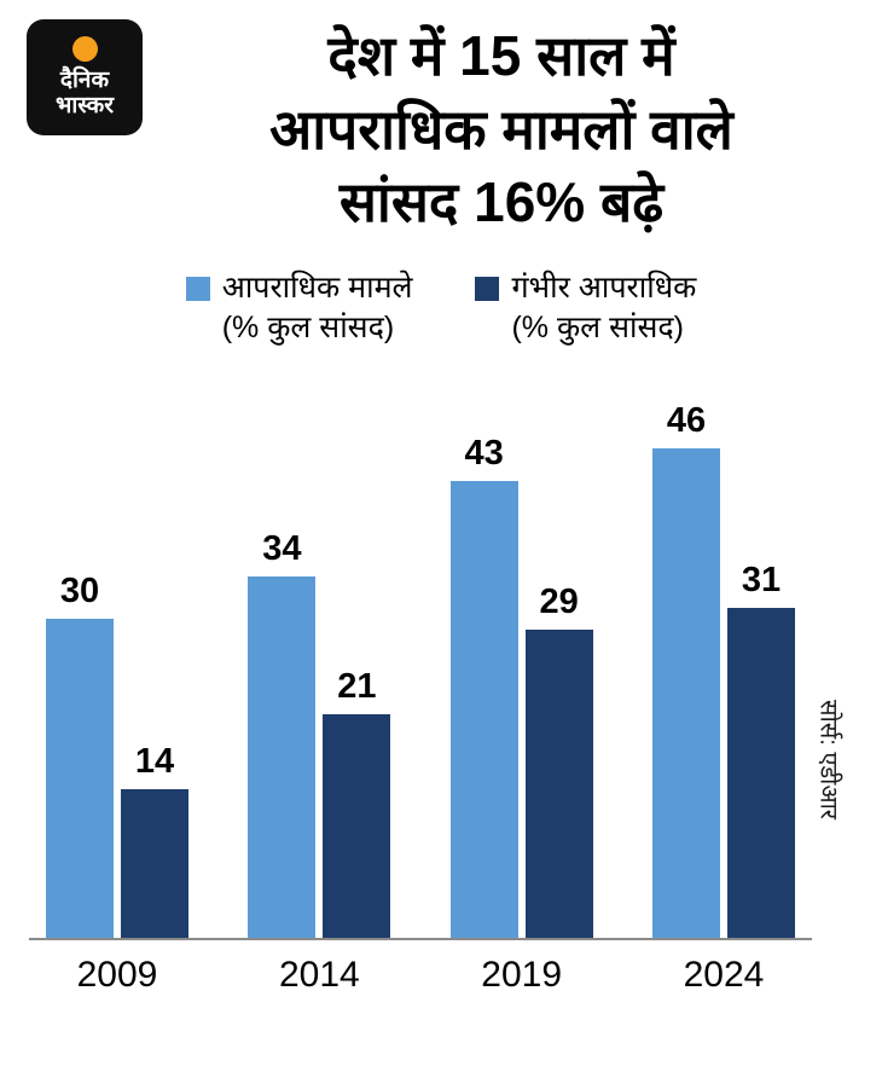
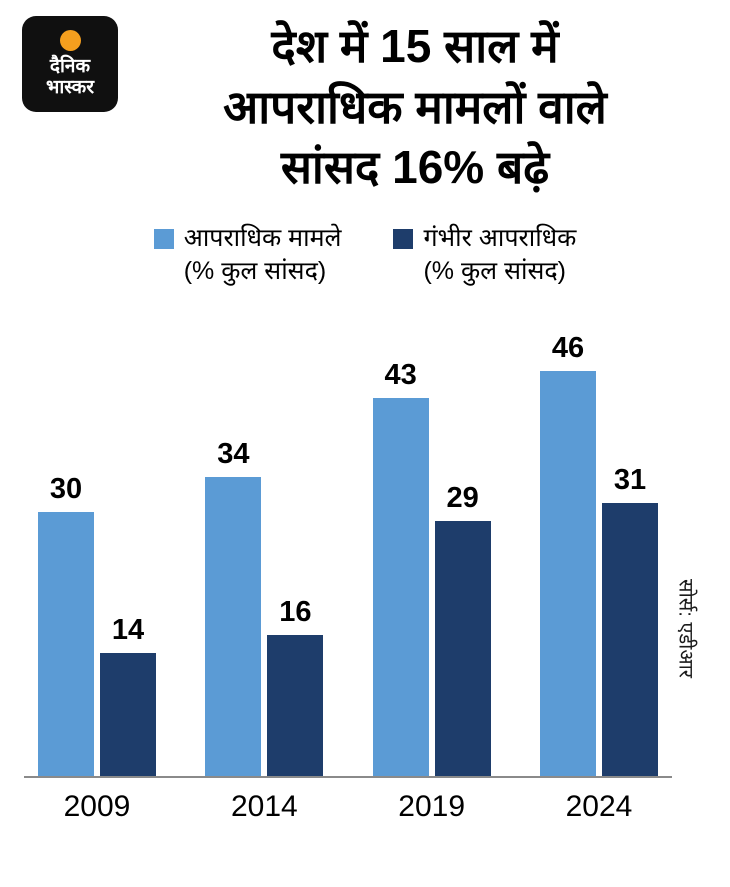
गंभीर आपराधिक (% कुल सांसद)/2014: 21 -> 16
